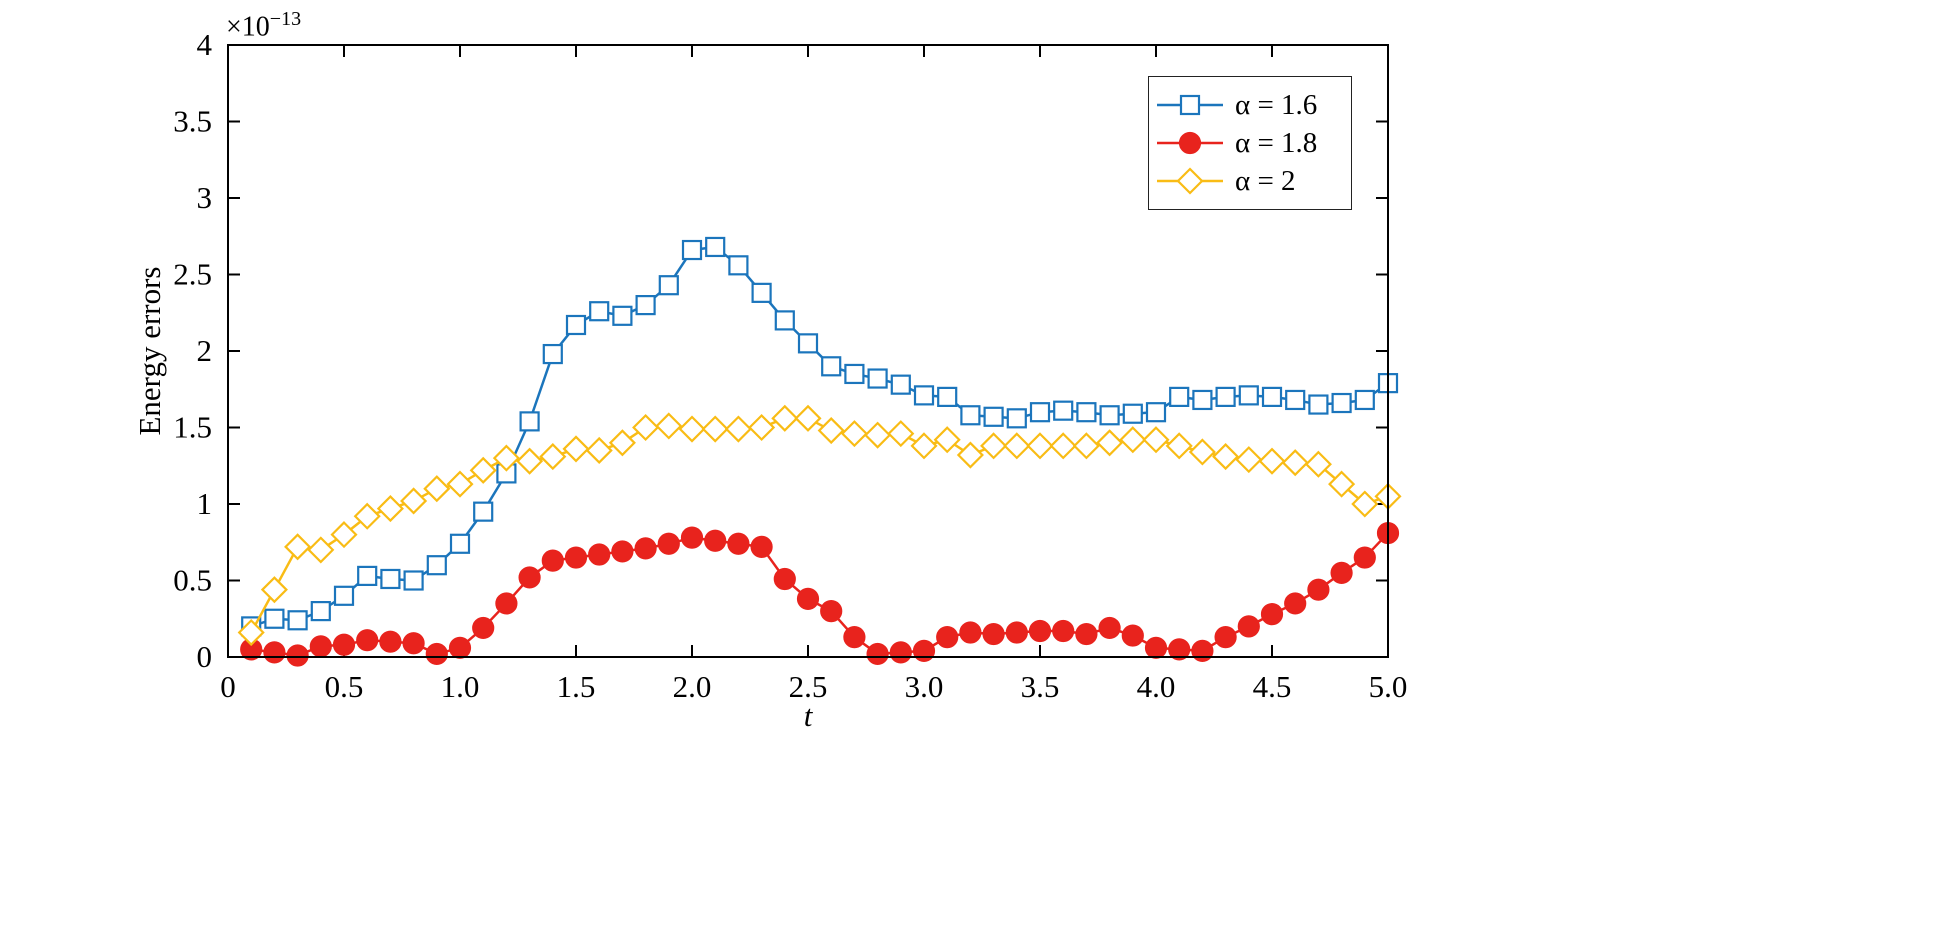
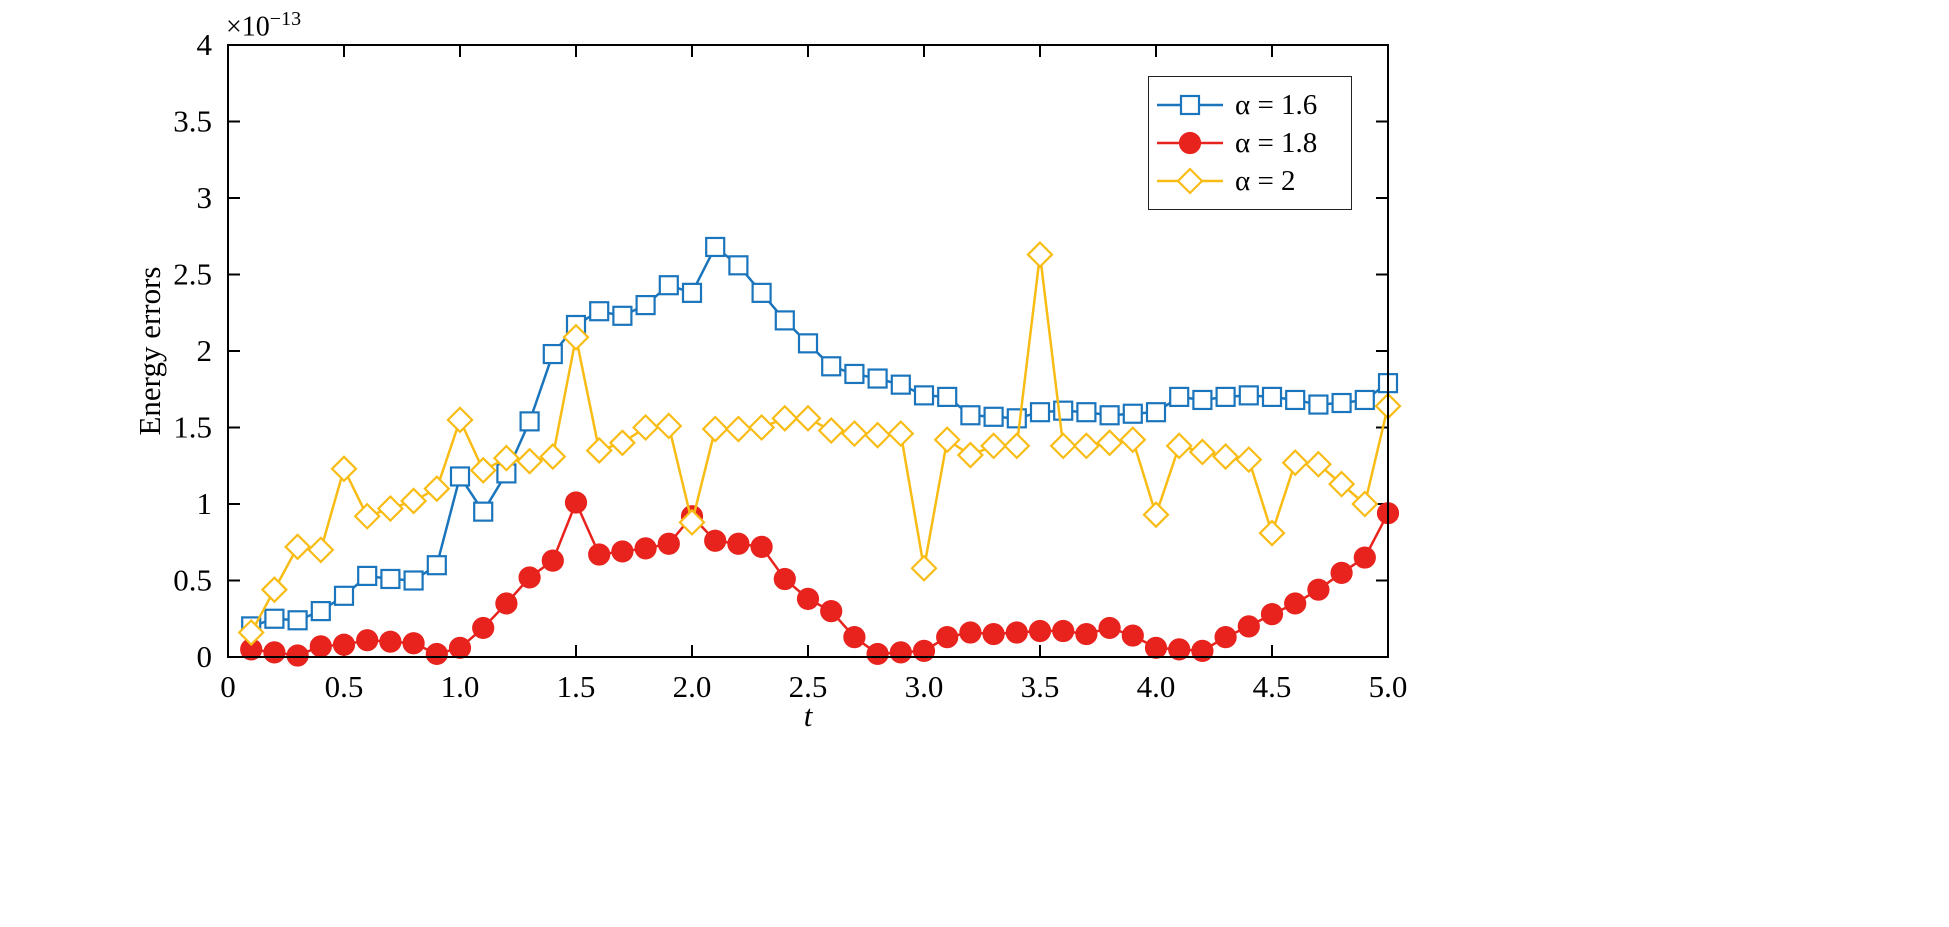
α = 2/0.5: 0.80 -> 1.23
α = 1.6/1.0: 0.74 -> 1.18
α = 2/1.0: 1.13 -> 1.55
α = 1.8/1.5: 0.65 -> 1.01
α = 2/1.5: 1.36 -> 2.09
α = 1.6/2.0: 2.66 -> 2.38
α = 1.8/2.0: 0.78 -> 0.92
α = 2/2.0: 1.49 -> 0.88
α = 2/3.0: 1.38 -> 0.58
α = 2/3.5: 1.38 -> 2.63
α = 2/4.0: 1.42 -> 0.93
α = 2/4.5: 1.28 -> 0.81
α = 1.8/5.0: 0.81 -> 0.94
α = 2/5.0: 1.05 -> 1.64
